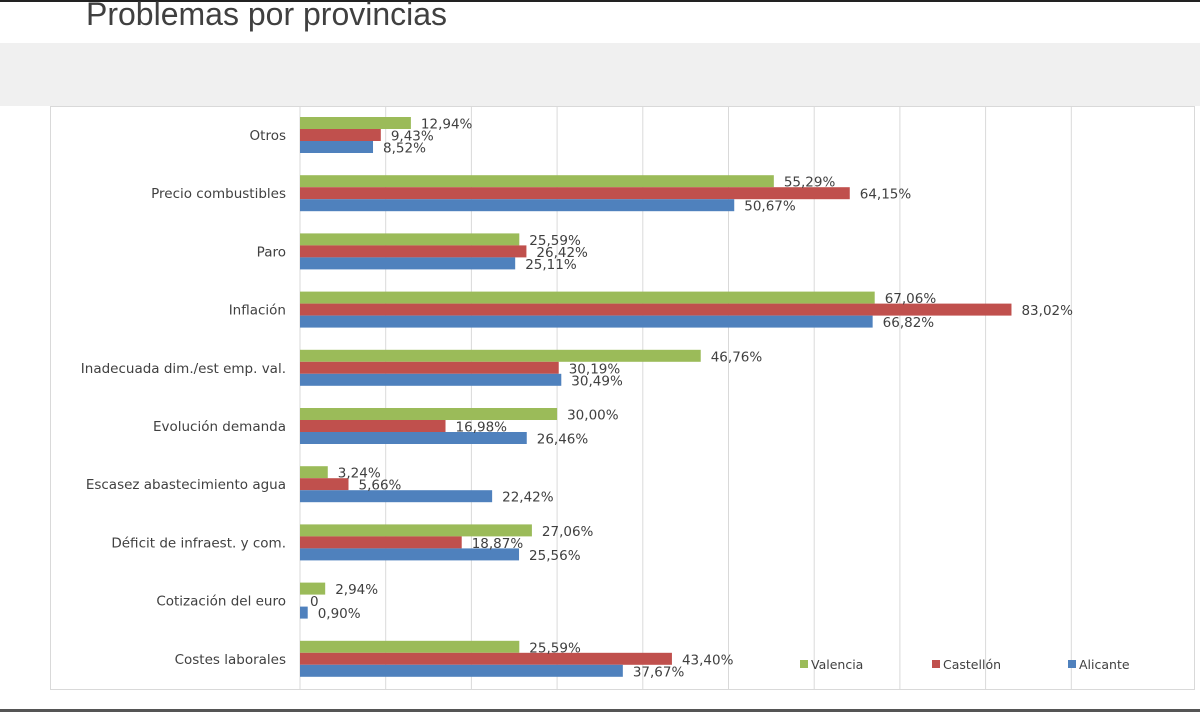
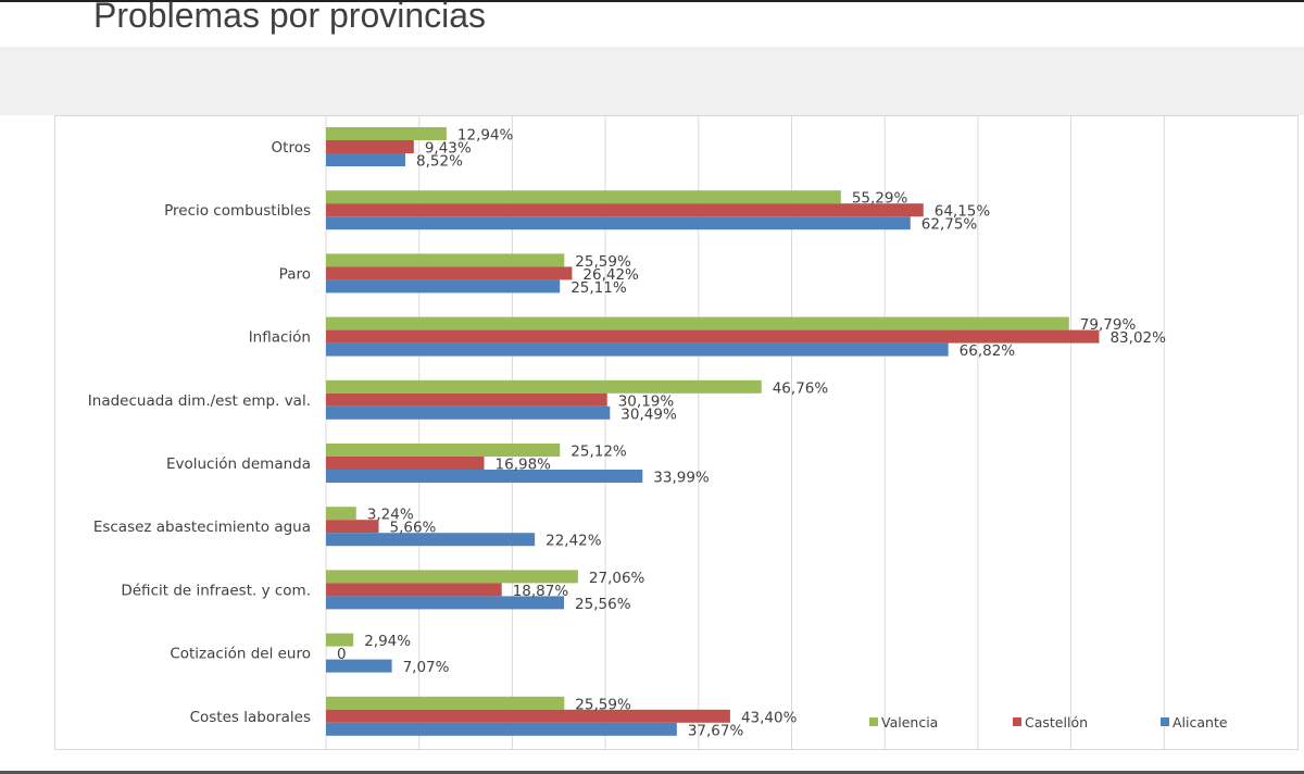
Alicante/Precio combustibles: 50,67% -> 62,75%
Valencia/Inflación: 67,06% -> 79,79%
Valencia/Evolución demanda: 30,00% -> 25,12%
Alicante/Evolución demanda: 26,46% -> 33,99%
Alicante/Cotización del euro: 0,90% -> 7,07%
